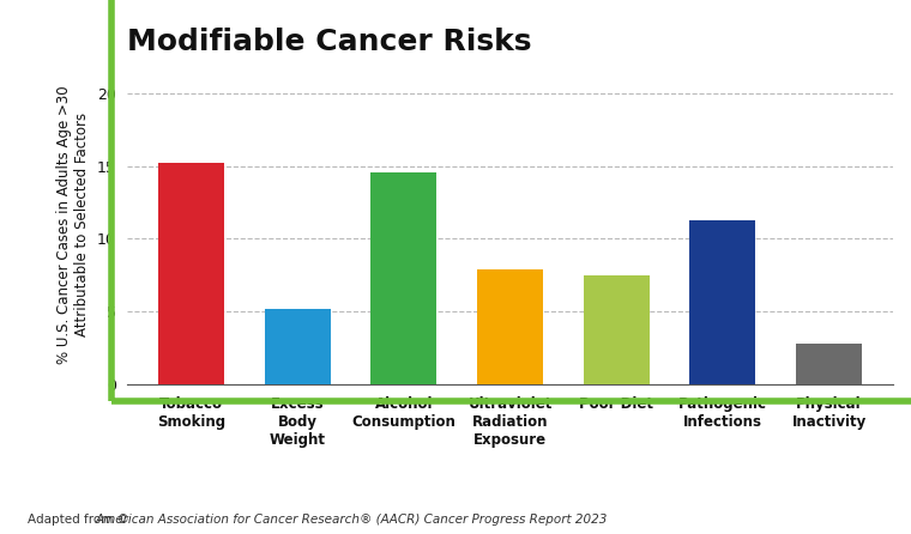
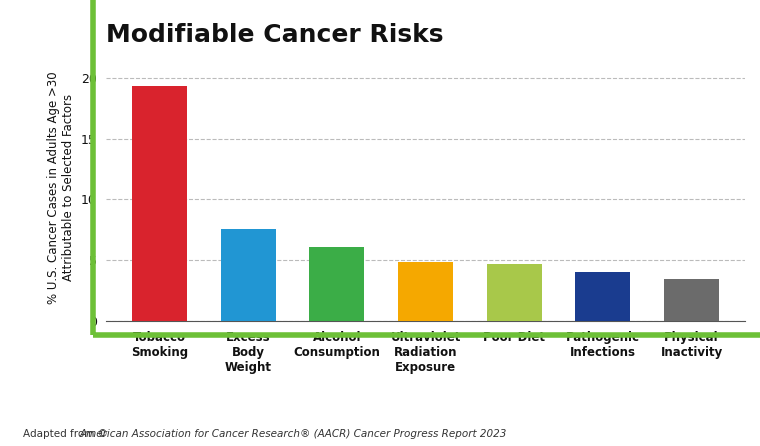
Tobacco Smoking: 15.2 -> 19.3
Excess Body Weight: 5.2 -> 7.6
Alcohol Consumption: 14.6 -> 6.1
Ultraviolet Radiation Exposure: 7.9 -> 4.9
Poor Diet: 7.5 -> 4.7
Pathogenic Infections: 11.3 -> 4.0
Physical Inactivity: 2.8 -> 3.5
